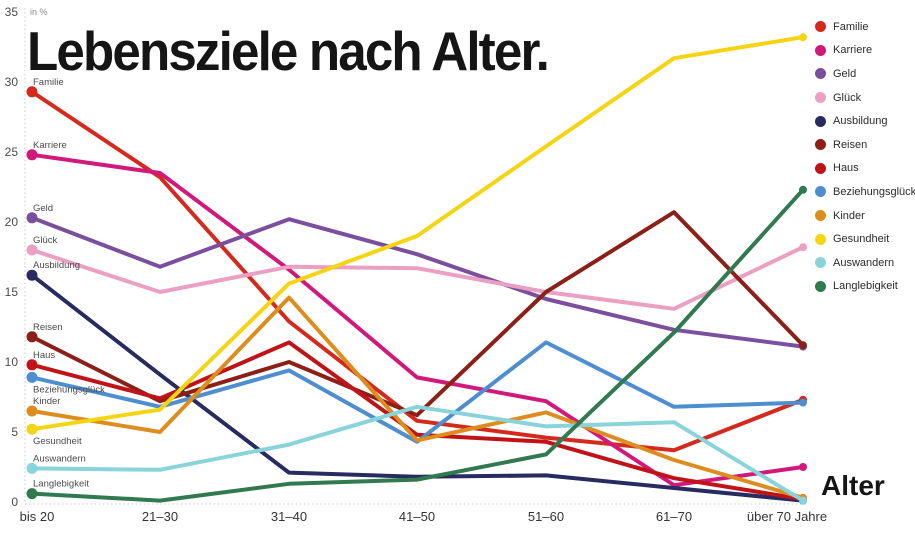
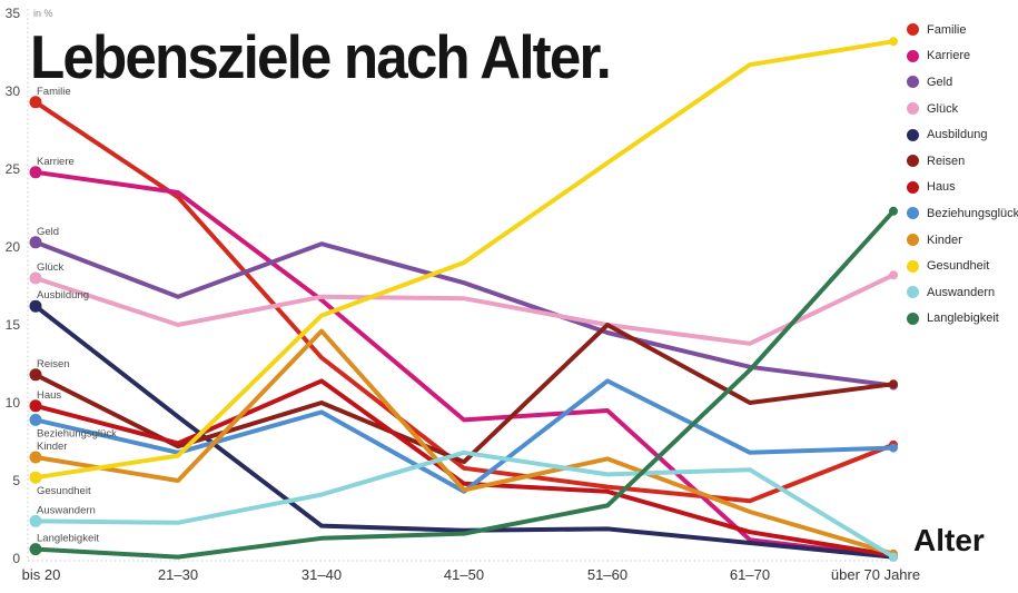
Karriere/51–60: 7.2 -> 9.5
Reisen/61–70: 20.7 -> 10.0
Karriere/über 70 Jahre: 2.5 -> 0.1
